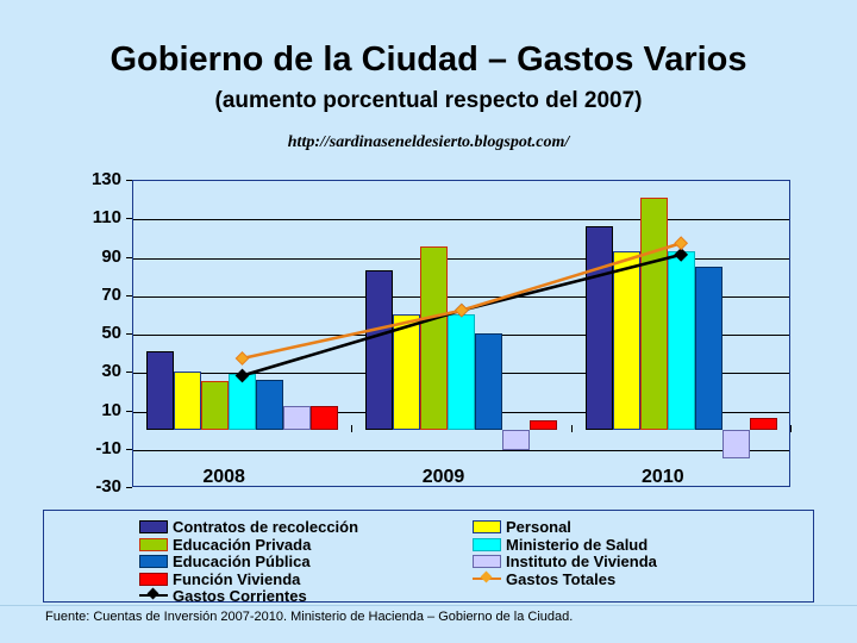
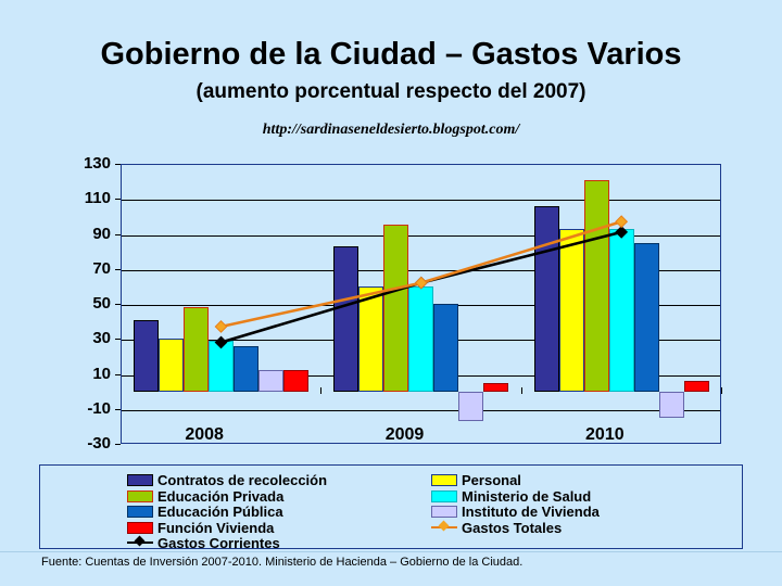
Educación Privada/2008: 25 -> 48
Instituto de Vivienda/2009: -11 -> -17
